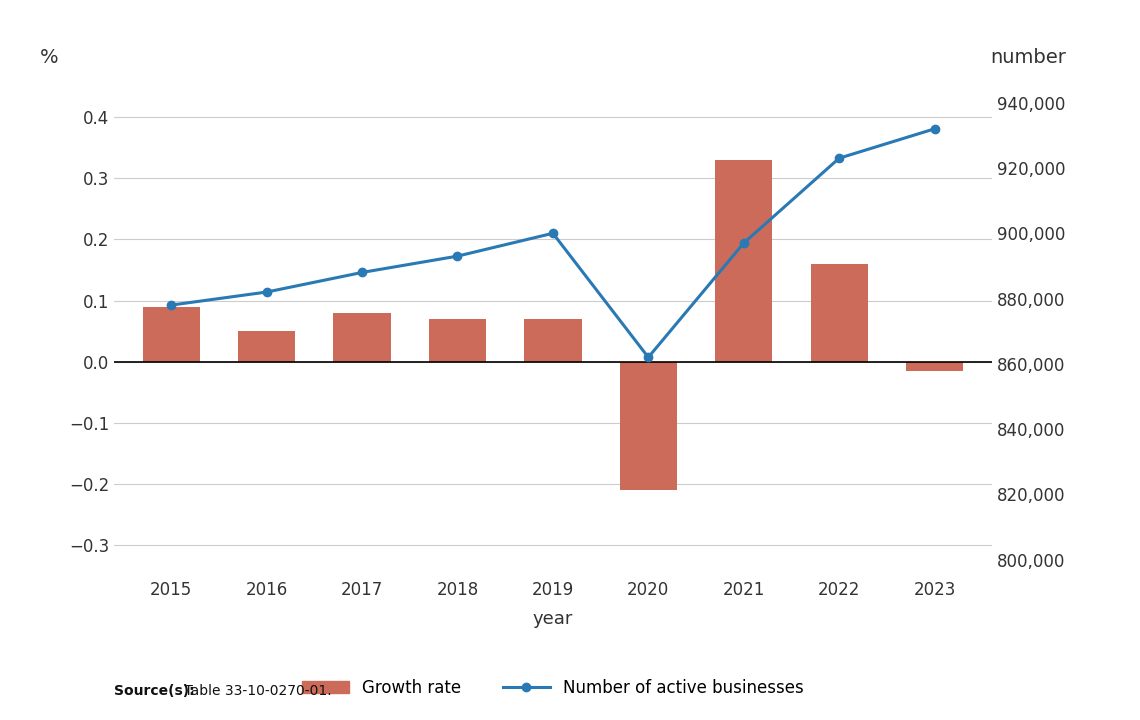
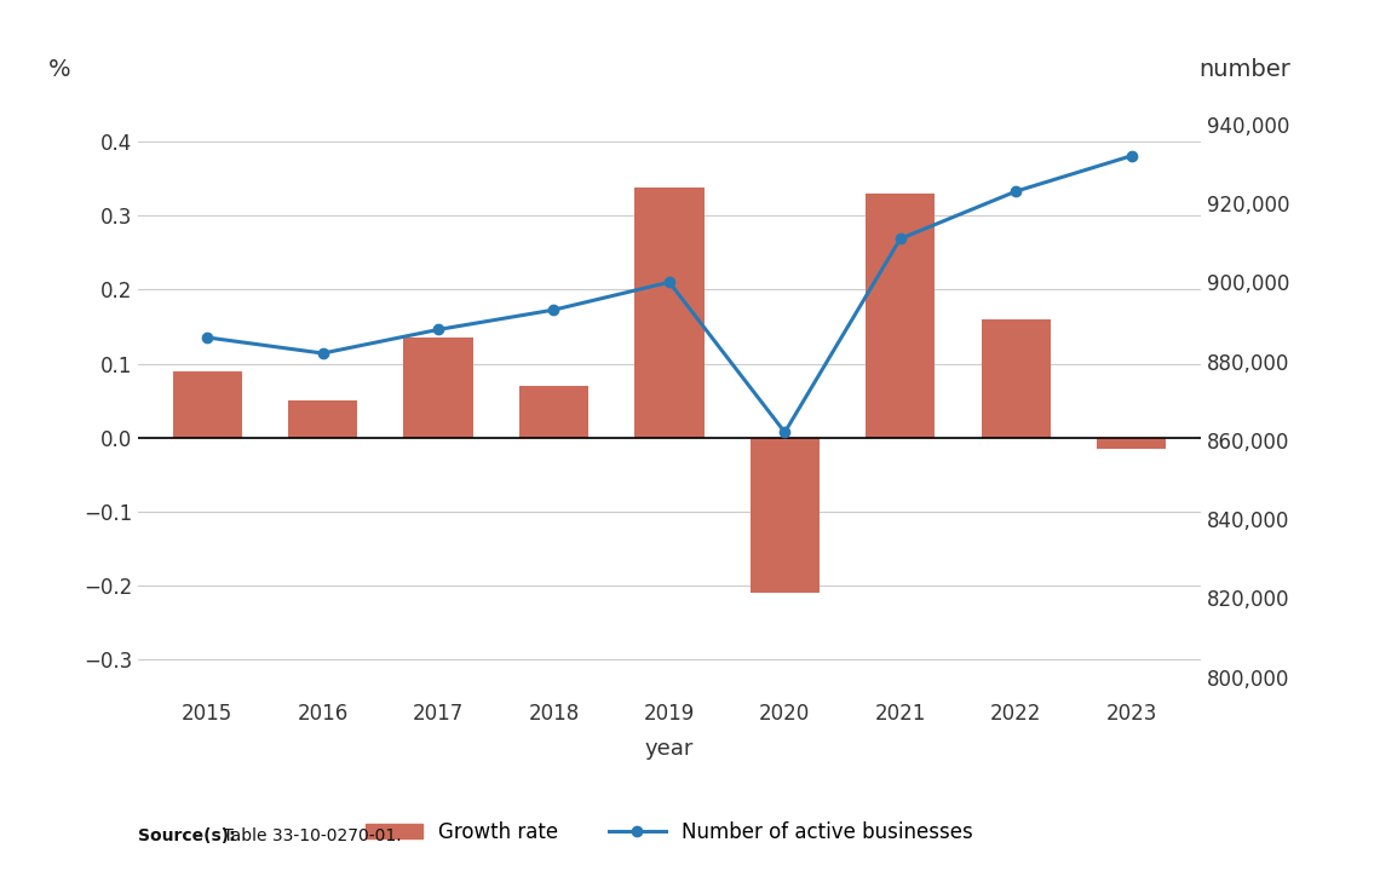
Number of active businesses/2015: 878,000 -> 886,000
Growth rate/2017: 0.080 -> 0.136
Growth rate/2019: 0.070 -> 0.338
Number of active businesses/2021: 897,000 -> 911,000
